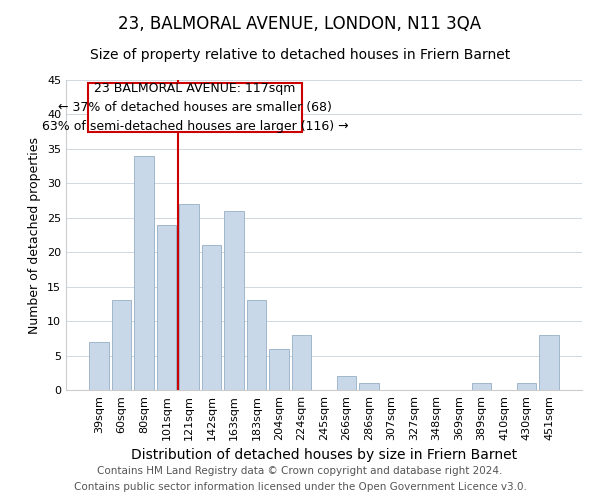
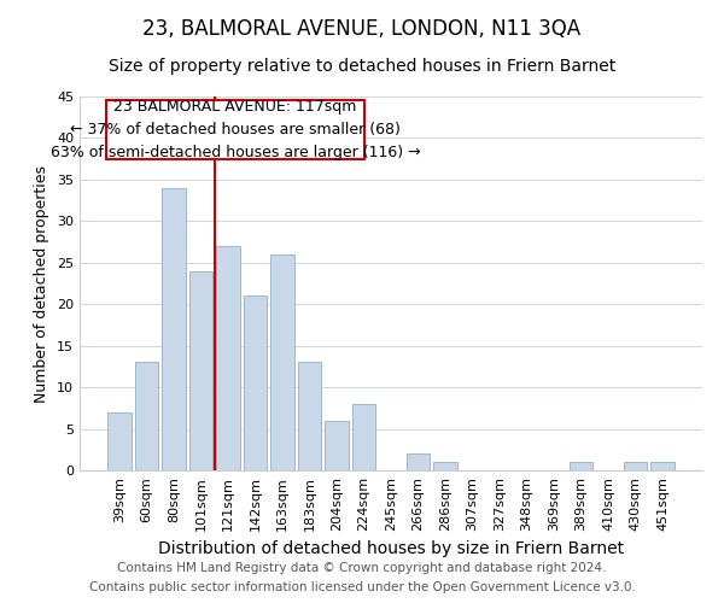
451sqm: 8 -> 1
